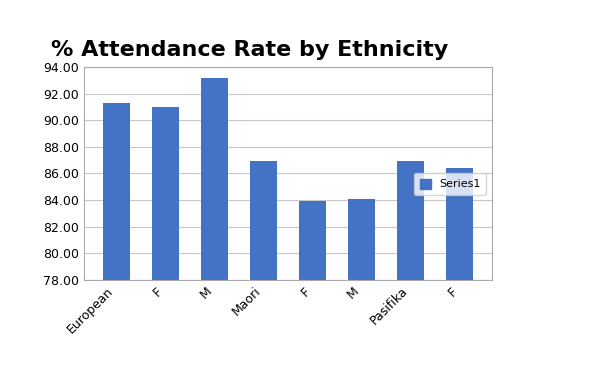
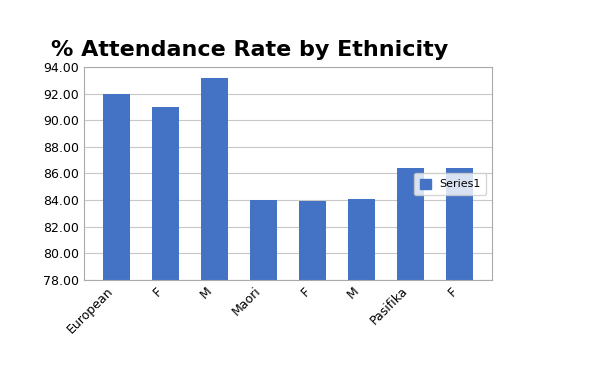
European: 91.3 -> 92.0
Maori: 86.9 -> 84.0
Pasifika: 86.9 -> 86.4
